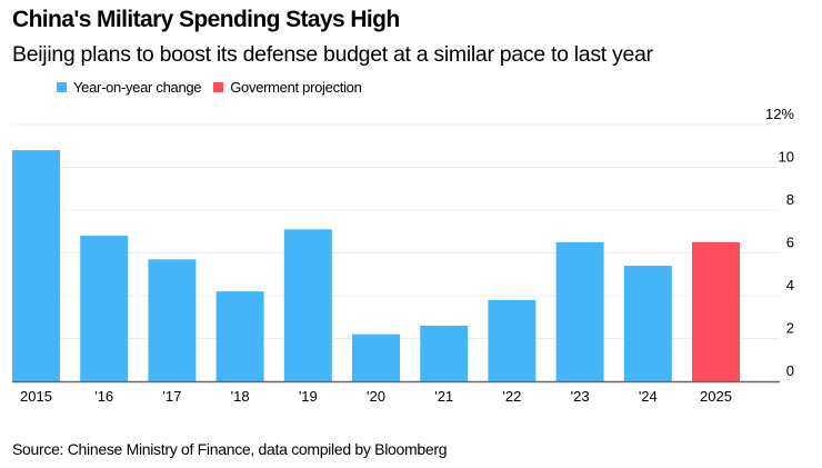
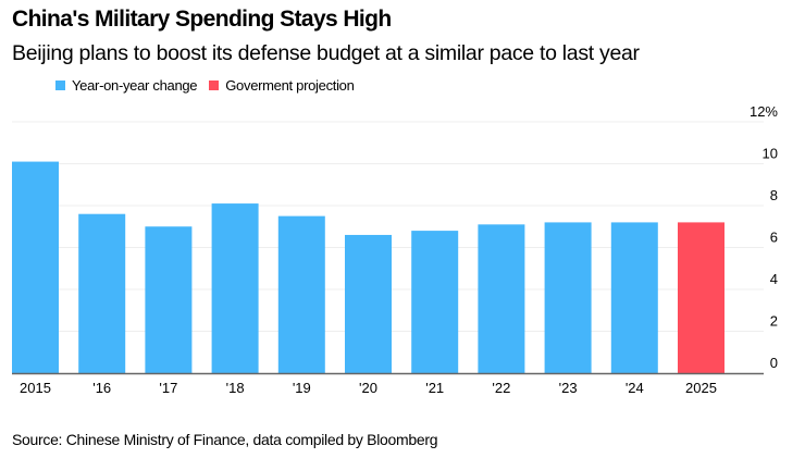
2015: 10.8% -> 10.1%
'16: 6.8% -> 7.6%
'17: 5.7% -> 7.0%
'18: 4.2% -> 8.1%
'19: 7.1% -> 7.5%
'20: 2.2% -> 6.6%
'21: 2.6% -> 6.8%
'22: 3.8% -> 7.1%
'23: 6.5% -> 7.2%
'24: 5.4% -> 7.2%
2025: 6.5% -> 7.2%
